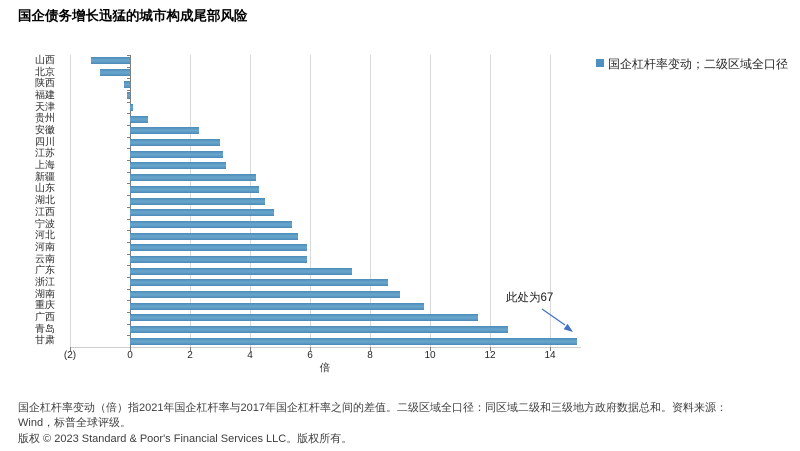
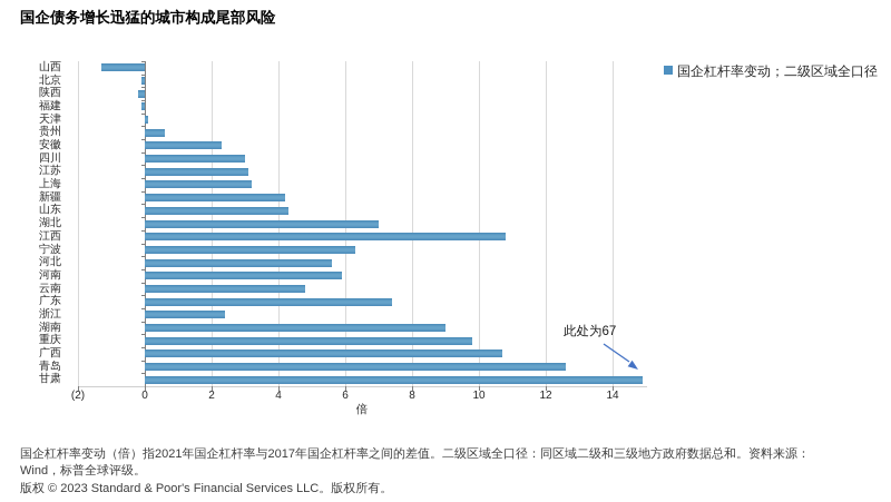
北京: -1.0 -> -0.1
湖北: 4.5 -> 7.0
江西: 4.8 -> 10.8
宁波: 5.4 -> 6.3
云南: 5.9 -> 4.8
浙江: 8.6 -> 2.4
广西: 11.6 -> 10.7
